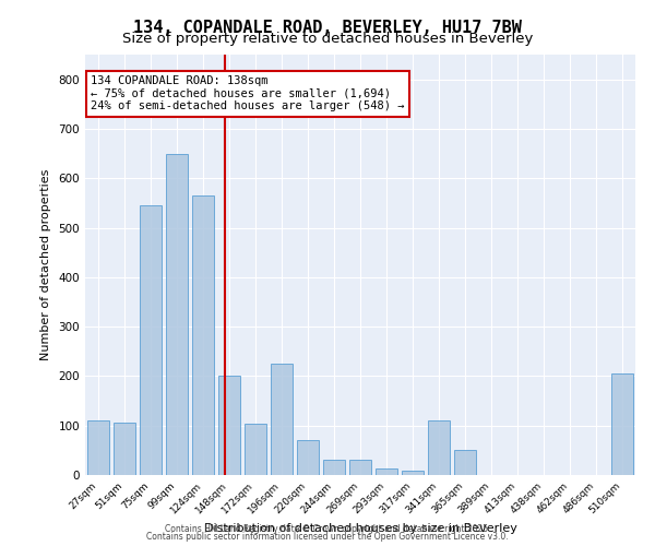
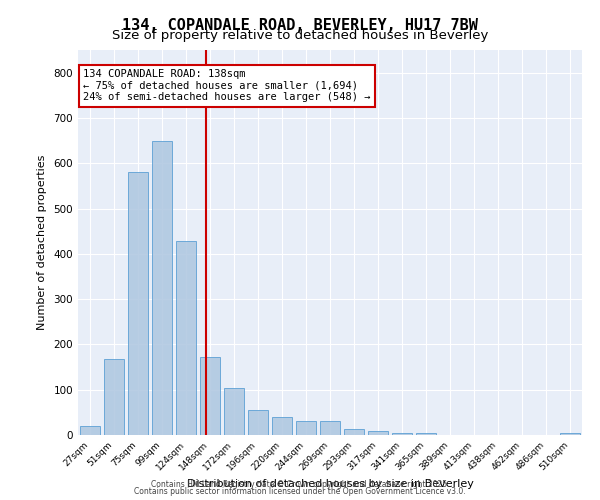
27sqm: 110 -> 20
51sqm: 105 -> 167
75sqm: 545 -> 581
124sqm: 565 -> 428
148sqm: 200 -> 172
196sqm: 225 -> 55
220sqm: 70 -> 40
341sqm: 110 -> 5
365sqm: 50 -> 4
510sqm: 205 -> 5
